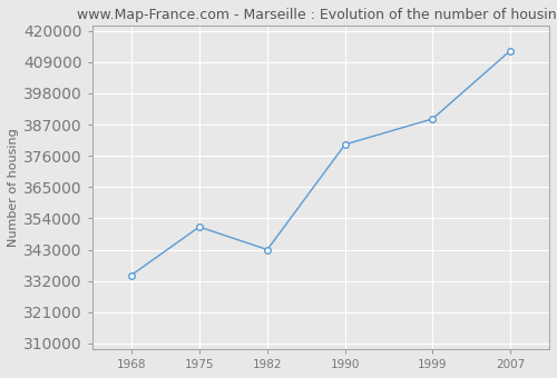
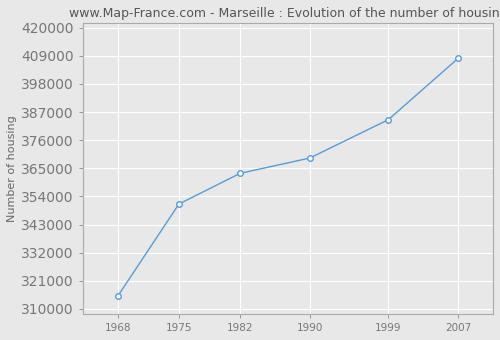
1968: 334000 -> 315000
1982: 343000 -> 363000
1990: 380000 -> 369000
1999: 389000 -> 384000
2007: 413000 -> 408000
